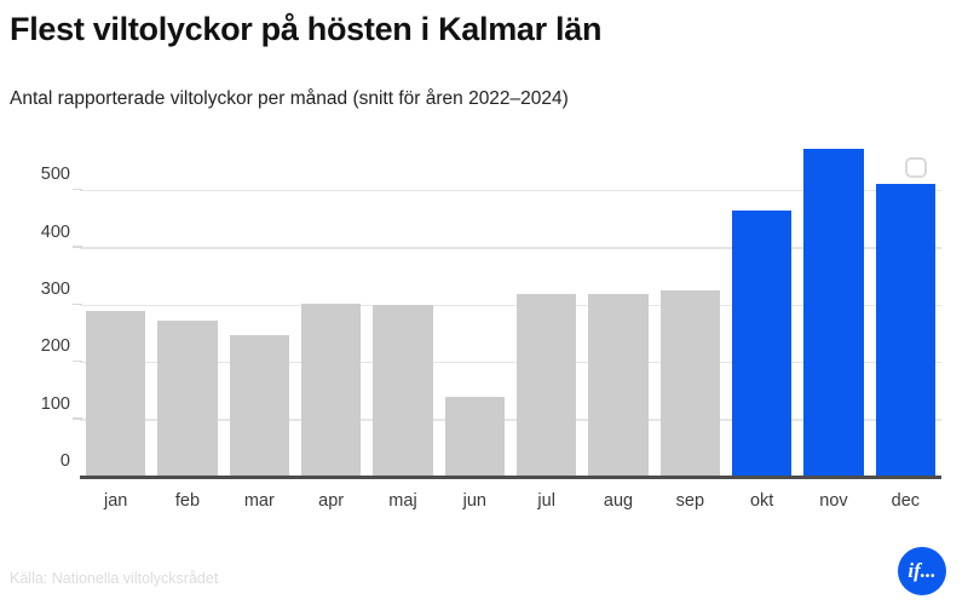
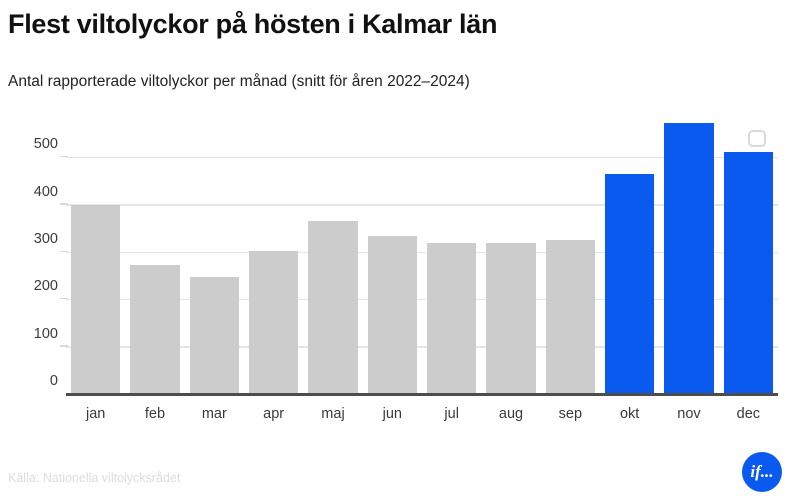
jan: 290 -> 400
maj: 300 -> 370
jun: 140 -> 330
